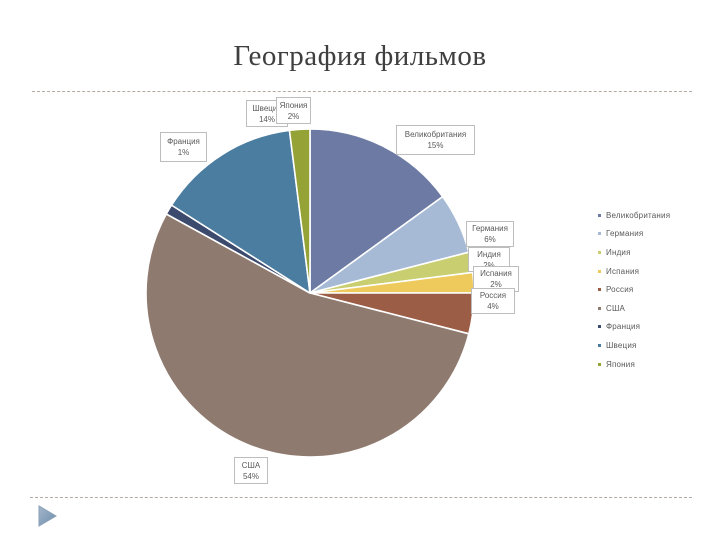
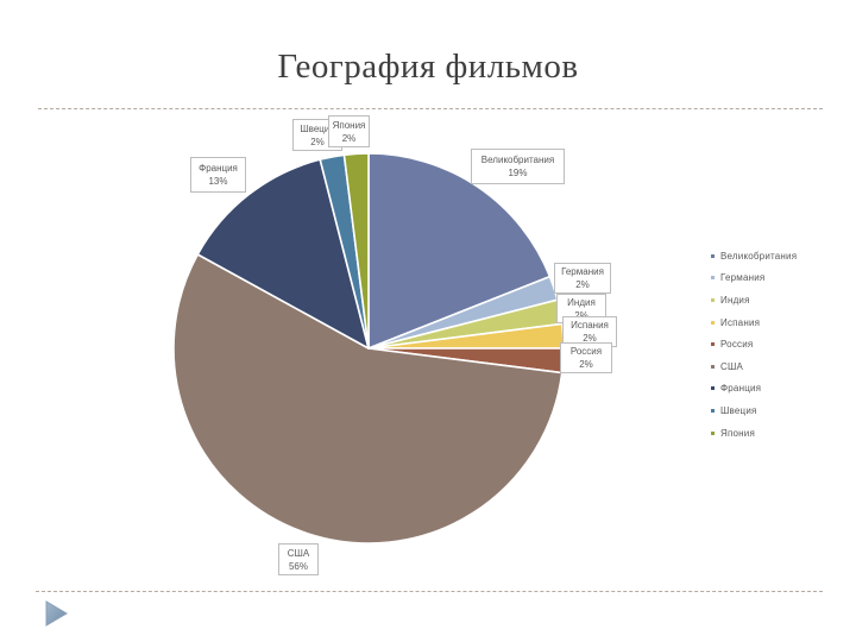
Великобритания: 15% -> 19%
Германия: 6% -> 2%
Россия: 4% -> 2%
США: 54% -> 56%
Франция: 1% -> 13%
Швеция: 14% -> 2%
